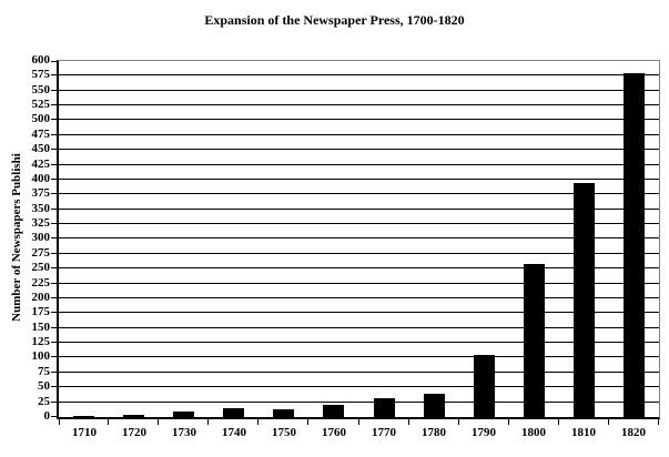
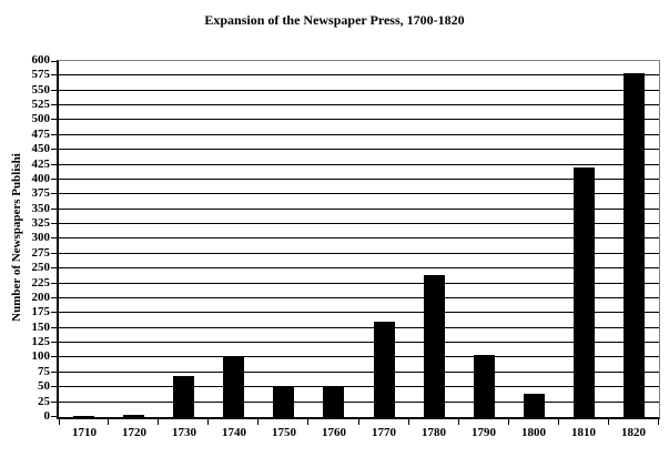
1730: 10 -> 70
1740: 20 -> 100
1750: 10 -> 50
1760: 20 -> 50
1770: 30 -> 160
1780: 40 -> 240
1800: 260 -> 40
1810: 390 -> 420
